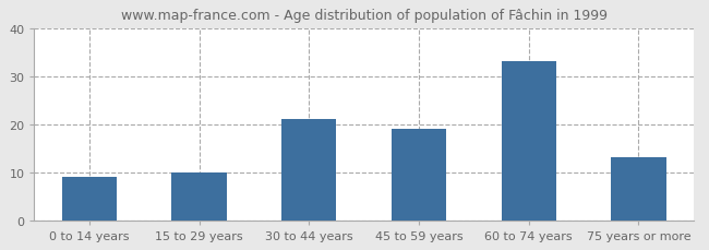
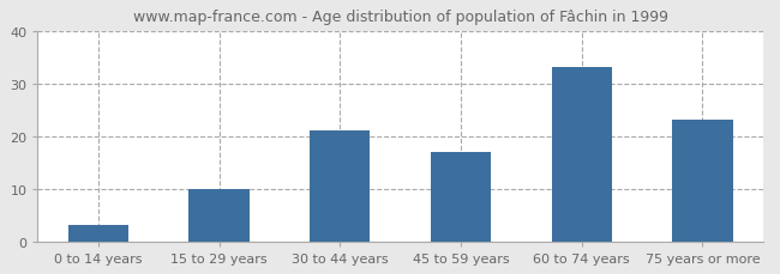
0 to 14 years: 9 -> 3
45 to 59 years: 19 -> 17
75 years or more: 13 -> 23
